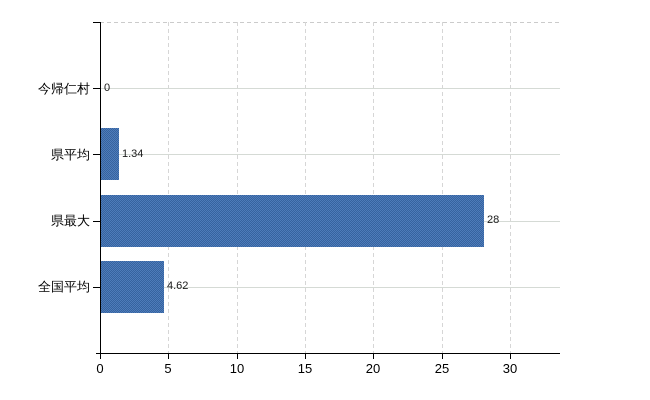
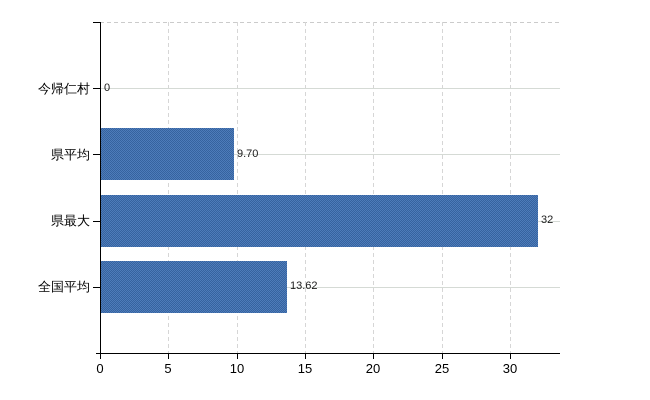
県平均: 1.34 -> 9.70
県最大: 28 -> 32
全国平均: 4.62 -> 13.62
